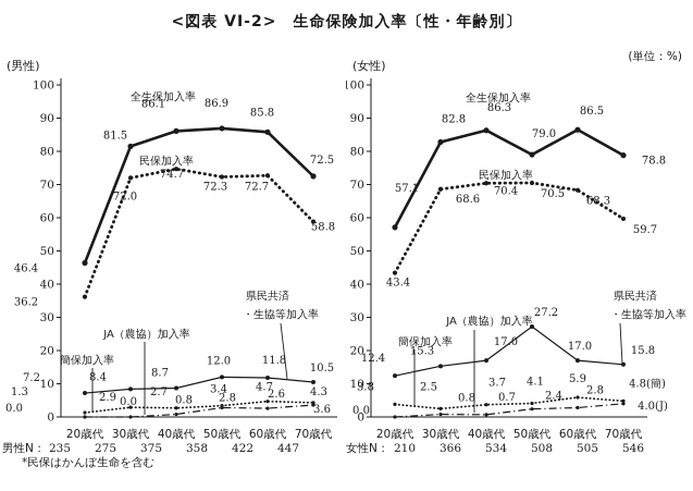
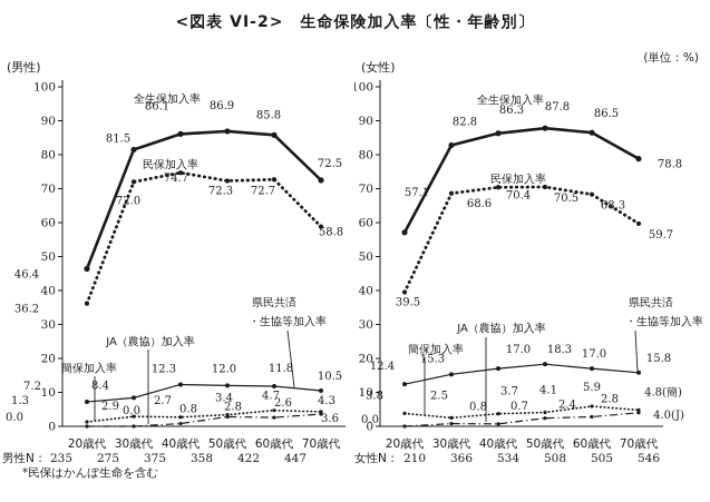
(男性)/県民共済・生協等加入率/40歳代: 8.7 -> 12.3
(女性)/民保加入率/20歳代: 43.4 -> 39.5
(女性)/全生保加入率/50歳代: 79.0 -> 87.8
(女性)/県民共済・生協等加入率/50歳代: 27.2 -> 18.3
